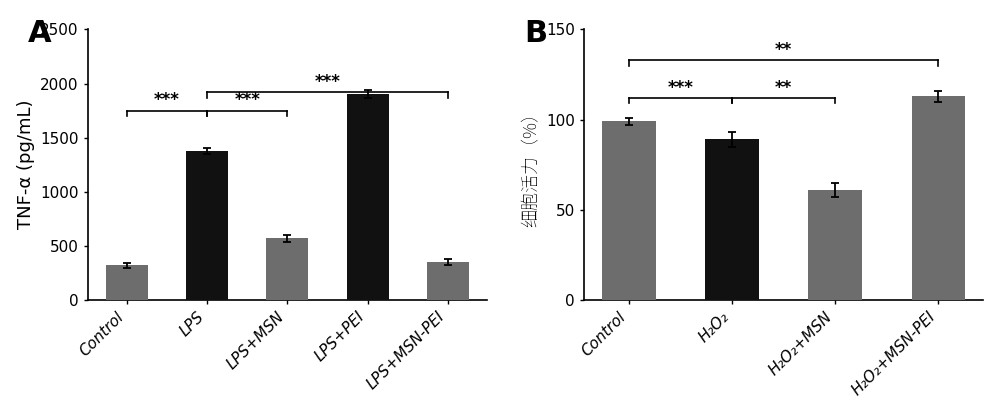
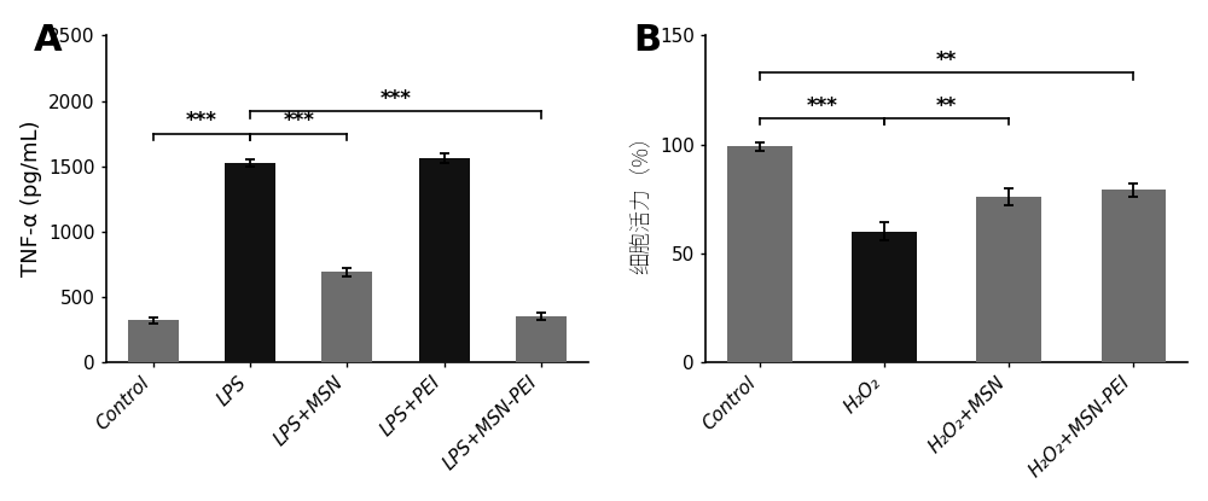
LPS: 1380 -> 1520
LPS+MSN: 570 -> 690
LPS+PEI: 1900 -> 1560
H₂O₂: 89 -> 60
H₂O₂+MSN: 61 -> 76
H₂O₂+MSN-PEI: 113 -> 79
